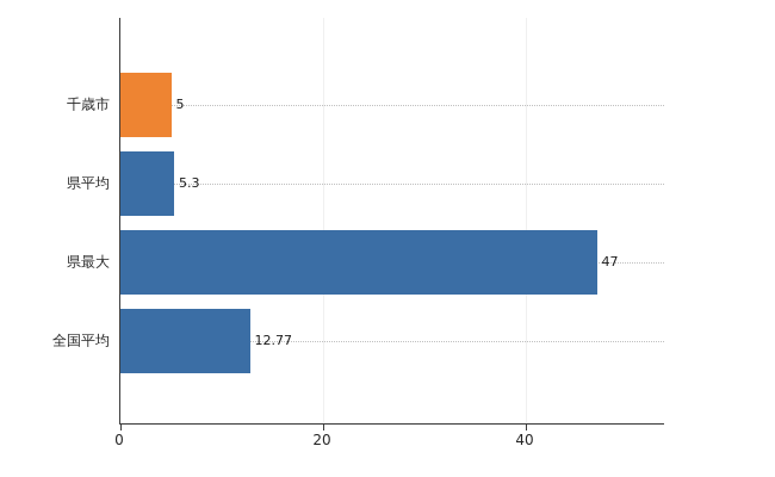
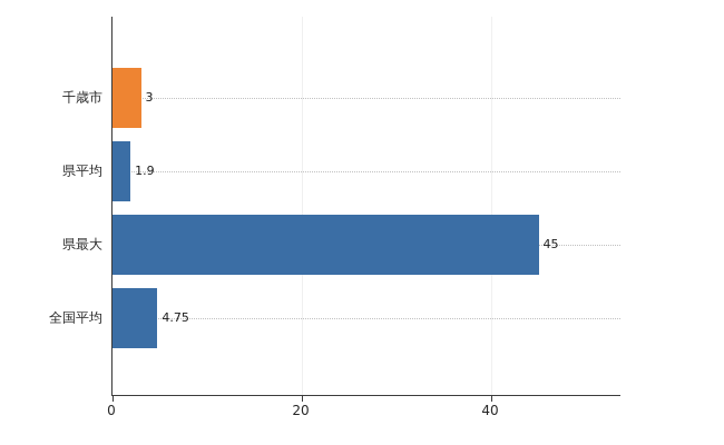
千歳市: 5 -> 3
県平均: 5.3 -> 1.9
県最大: 47 -> 45
全国平均: 12.77 -> 4.75
